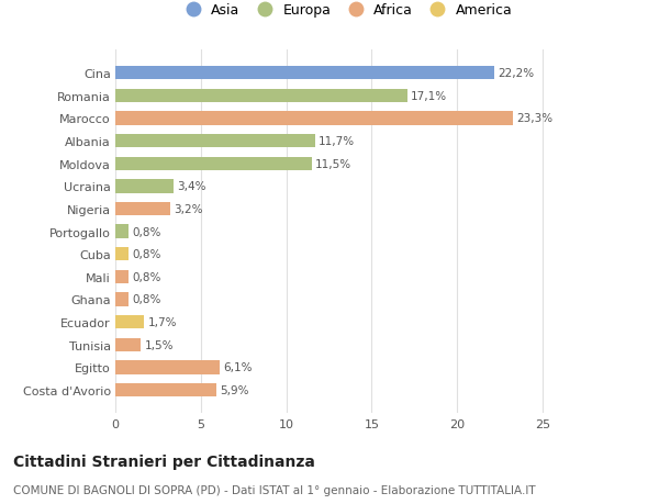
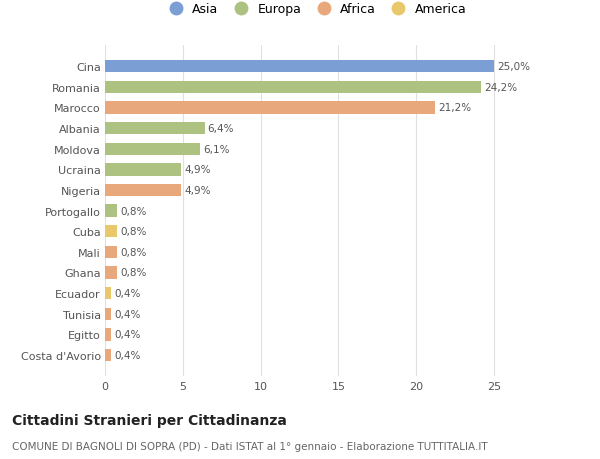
Cina: 22,2% -> 25,0%
Romania: 17,1% -> 24,2%
Marocco: 23,3% -> 21,2%
Albania: 11,7% -> 6,4%
Moldova: 11,5% -> 6,1%
Ucraina: 3,4% -> 4,9%
Nigeria: 3,2% -> 4,9%
Ecuador: 1,7% -> 0,4%
Tunisia: 1,5% -> 0,4%
Egitto: 6,1% -> 0,4%
Costa d'Avorio: 5,9% -> 0,4%
